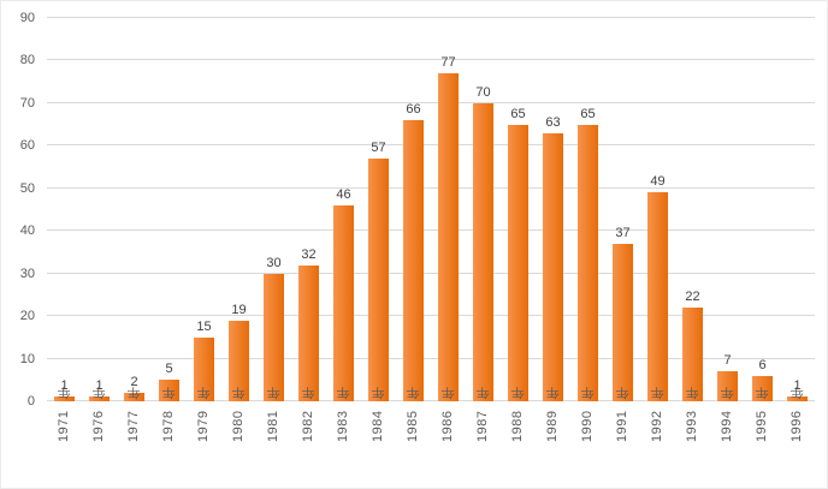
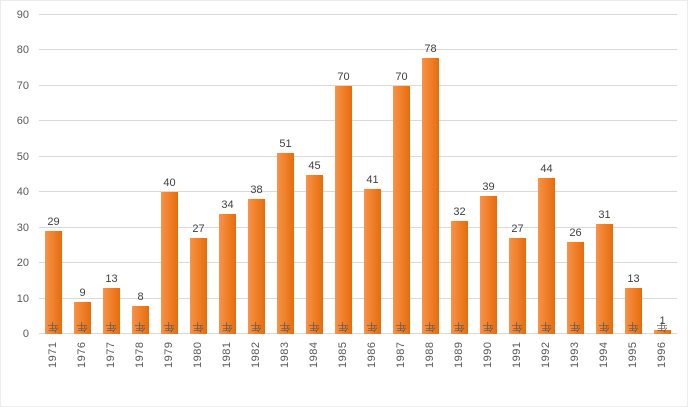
1971年: 1 -> 29
1976年: 1 -> 9
1977年: 2 -> 13
1978年: 5 -> 8
1979年: 15 -> 40
1980年: 19 -> 27
1981年: 30 -> 34
1982年: 32 -> 38
1983年: 46 -> 51
1984年: 57 -> 45
1985年: 66 -> 70
1986年: 77 -> 41
1988年: 65 -> 78
1989年: 63 -> 32
1990年: 65 -> 39
1991年: 37 -> 27
1992年: 49 -> 44
1993年: 22 -> 26
1994年: 7 -> 31
1995年: 6 -> 13
